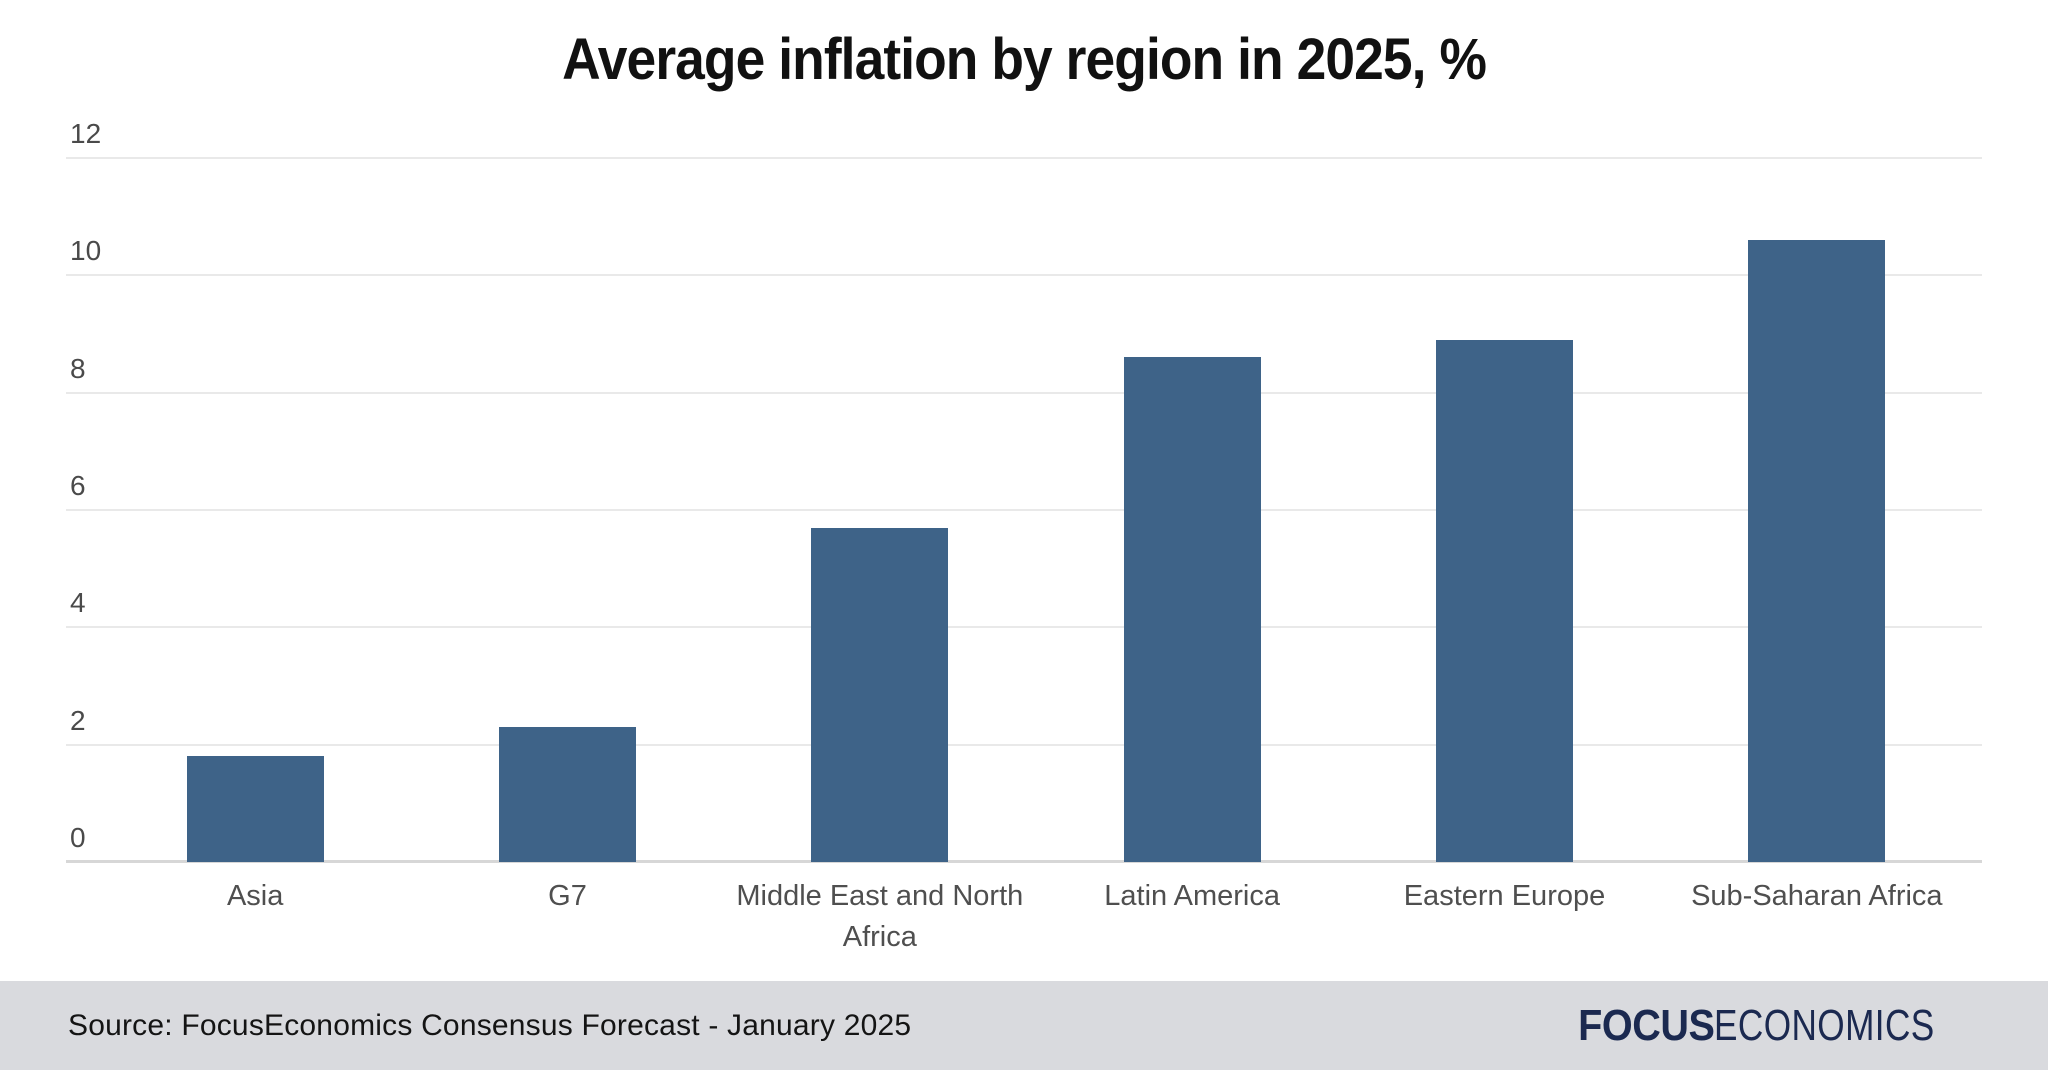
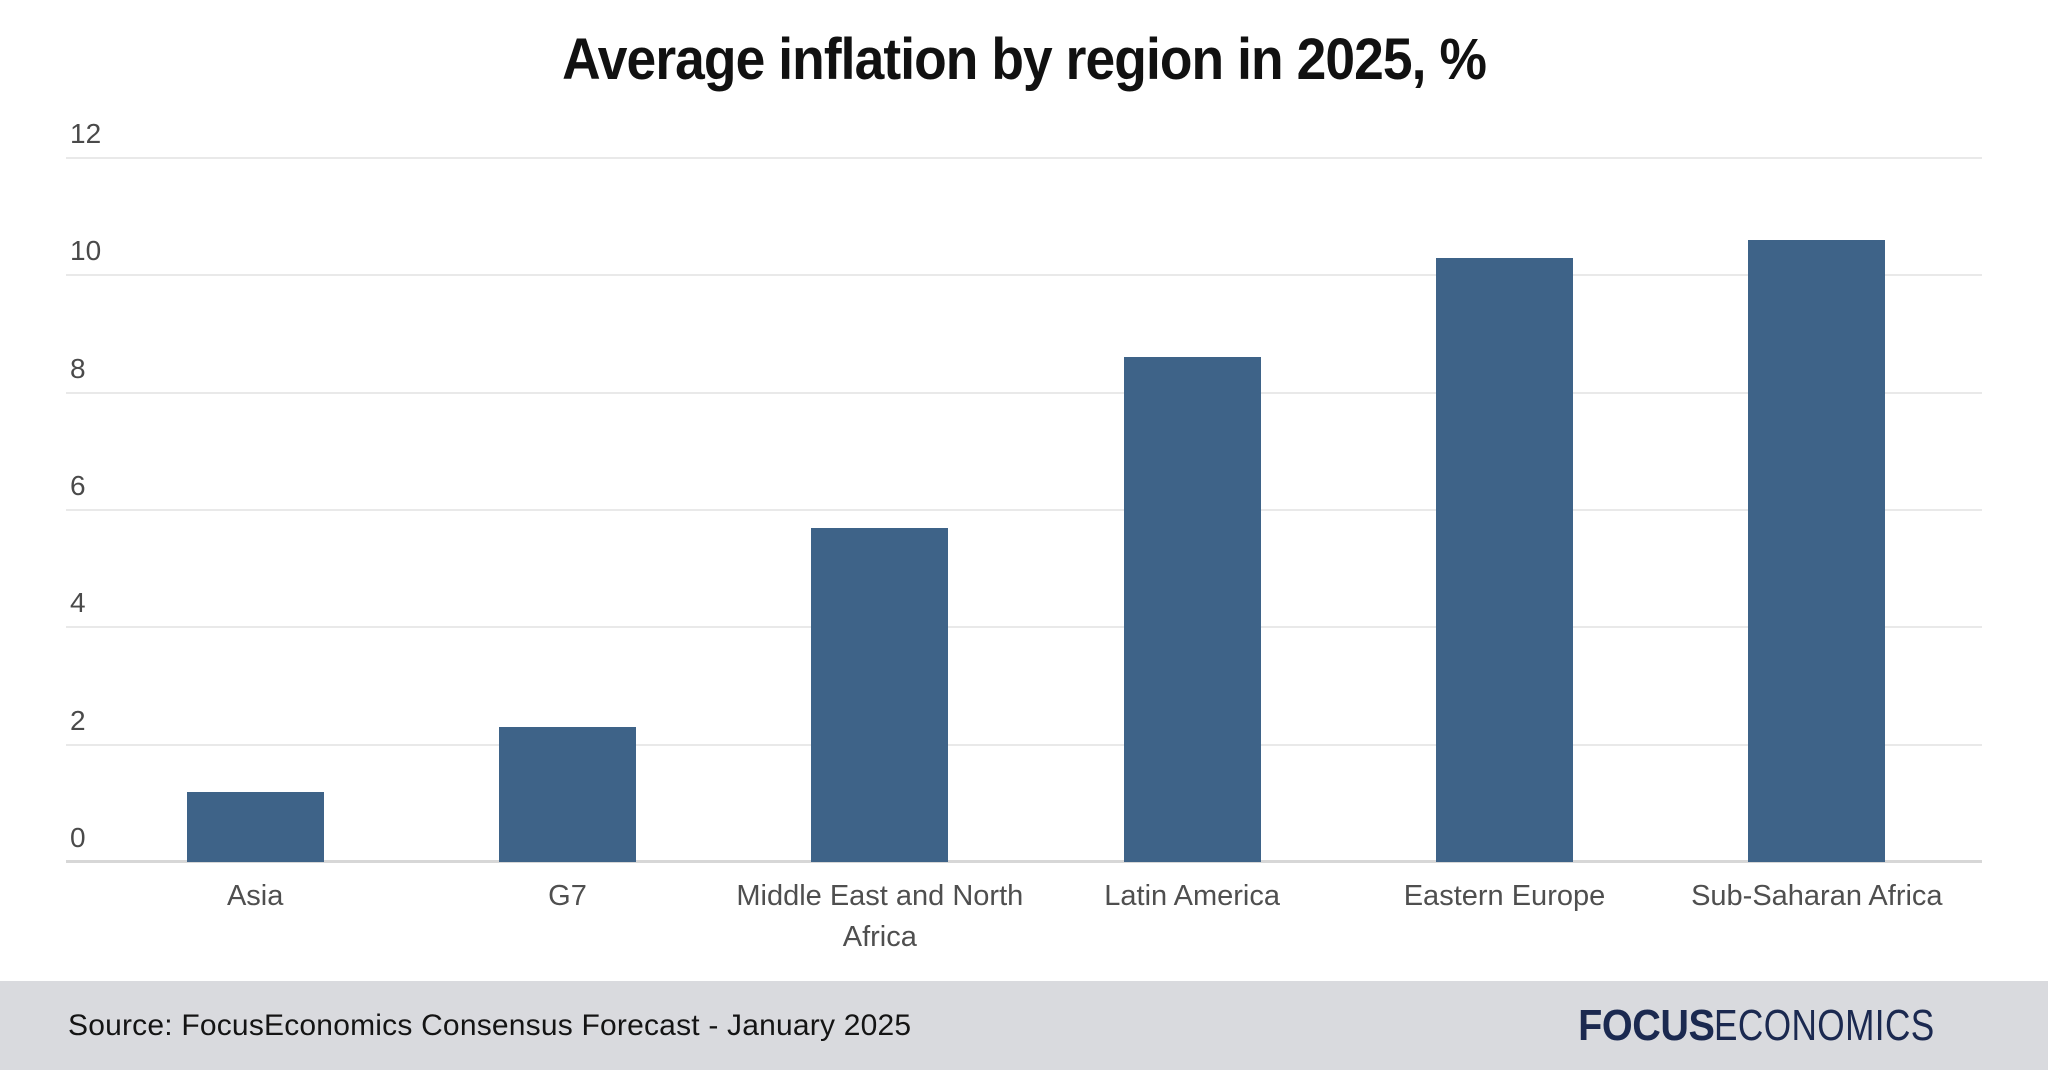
Asia: 1.8 -> 1.2
Eastern Europe: 8.9 -> 10.3
